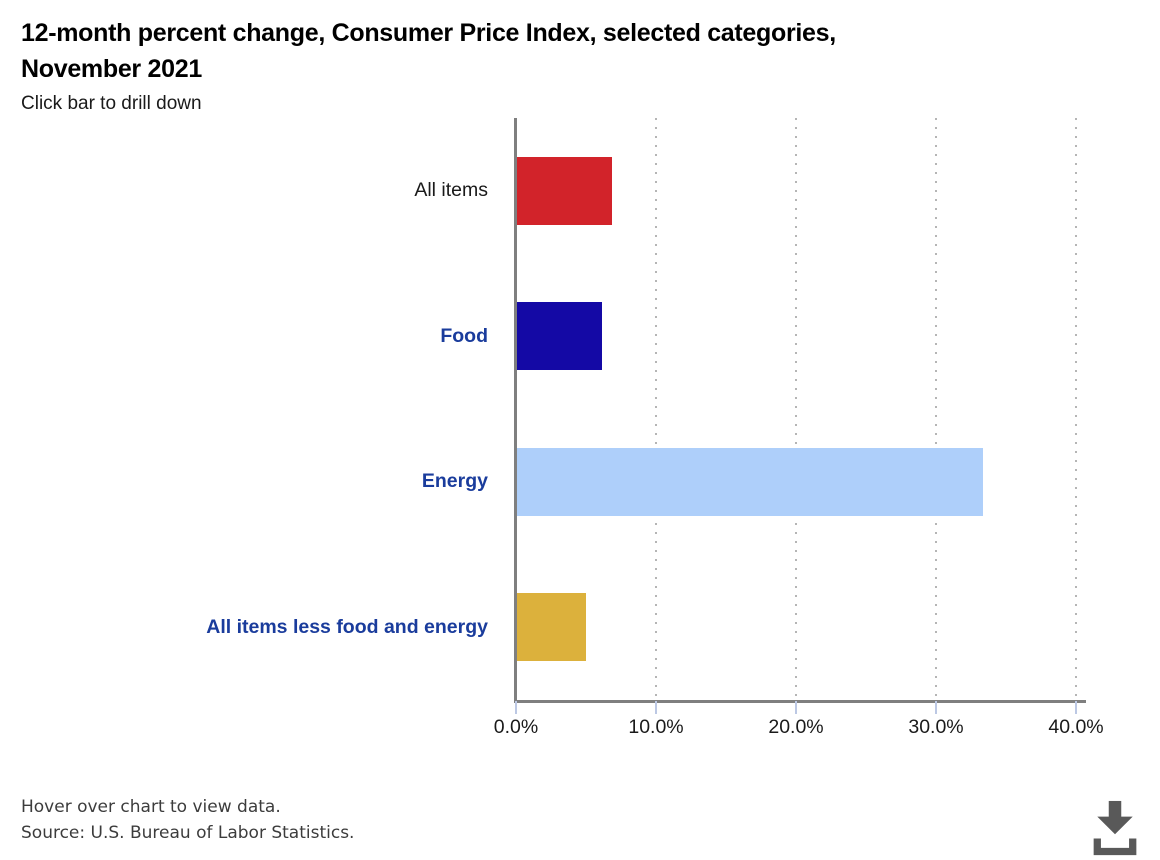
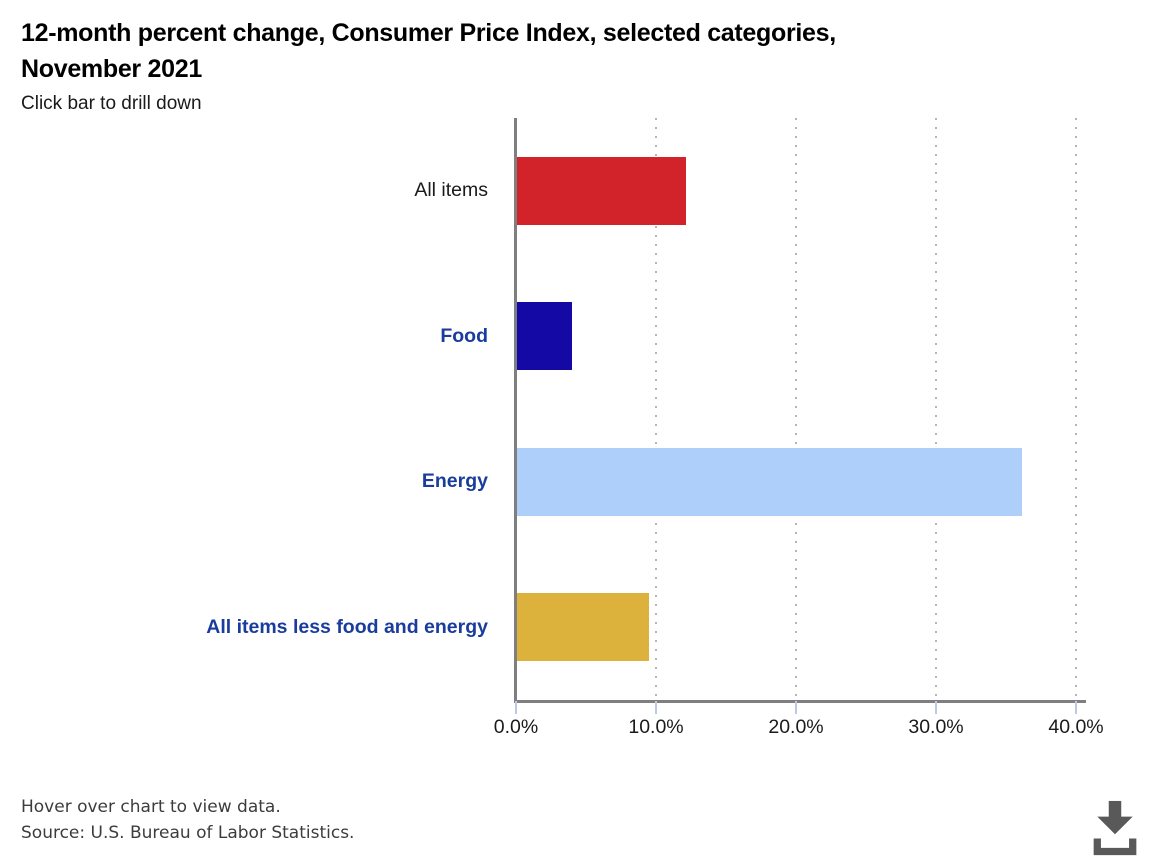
All items: 6.8% -> 12.1%
Food: 6.1% -> 3.9%
Energy: 33.3% -> 36.1%
All items less food and energy: 4.9% -> 9.4%
